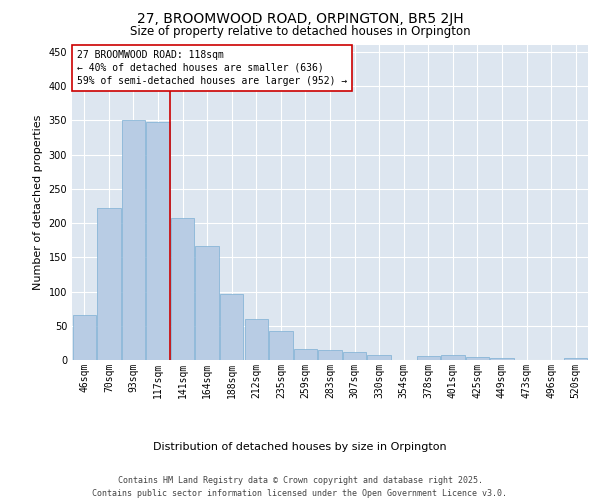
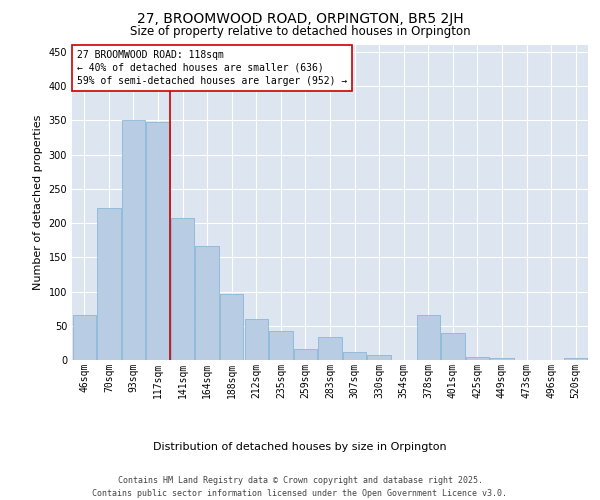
283sqm: 14 -> 34
378sqm: 6 -> 66
401sqm: 8 -> 40
